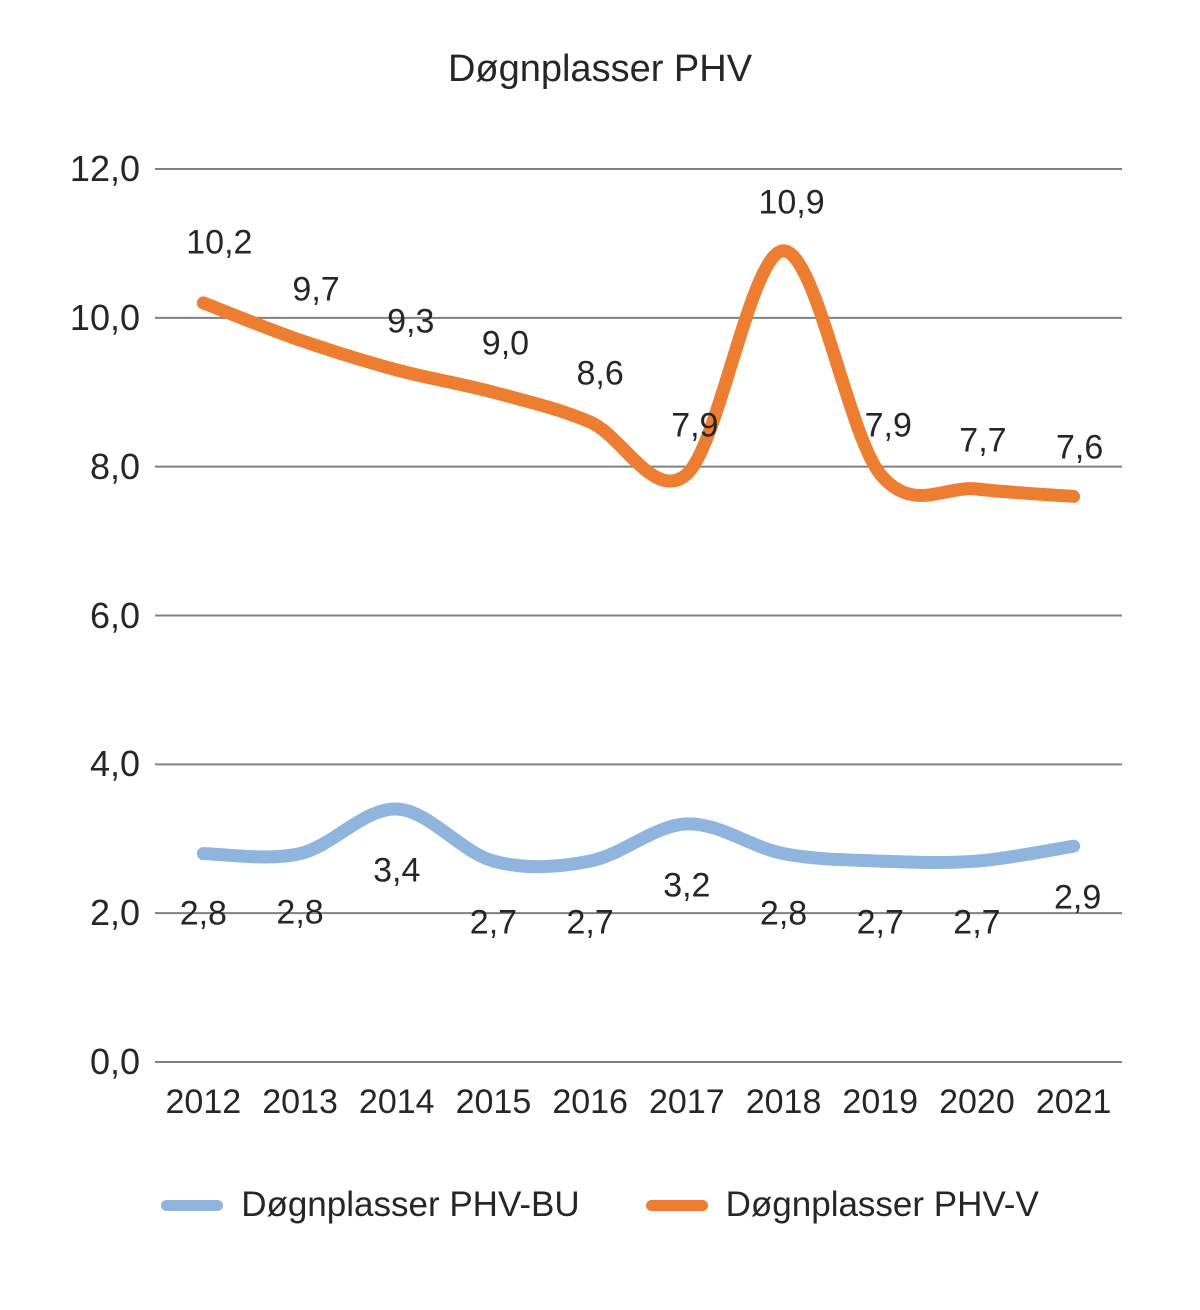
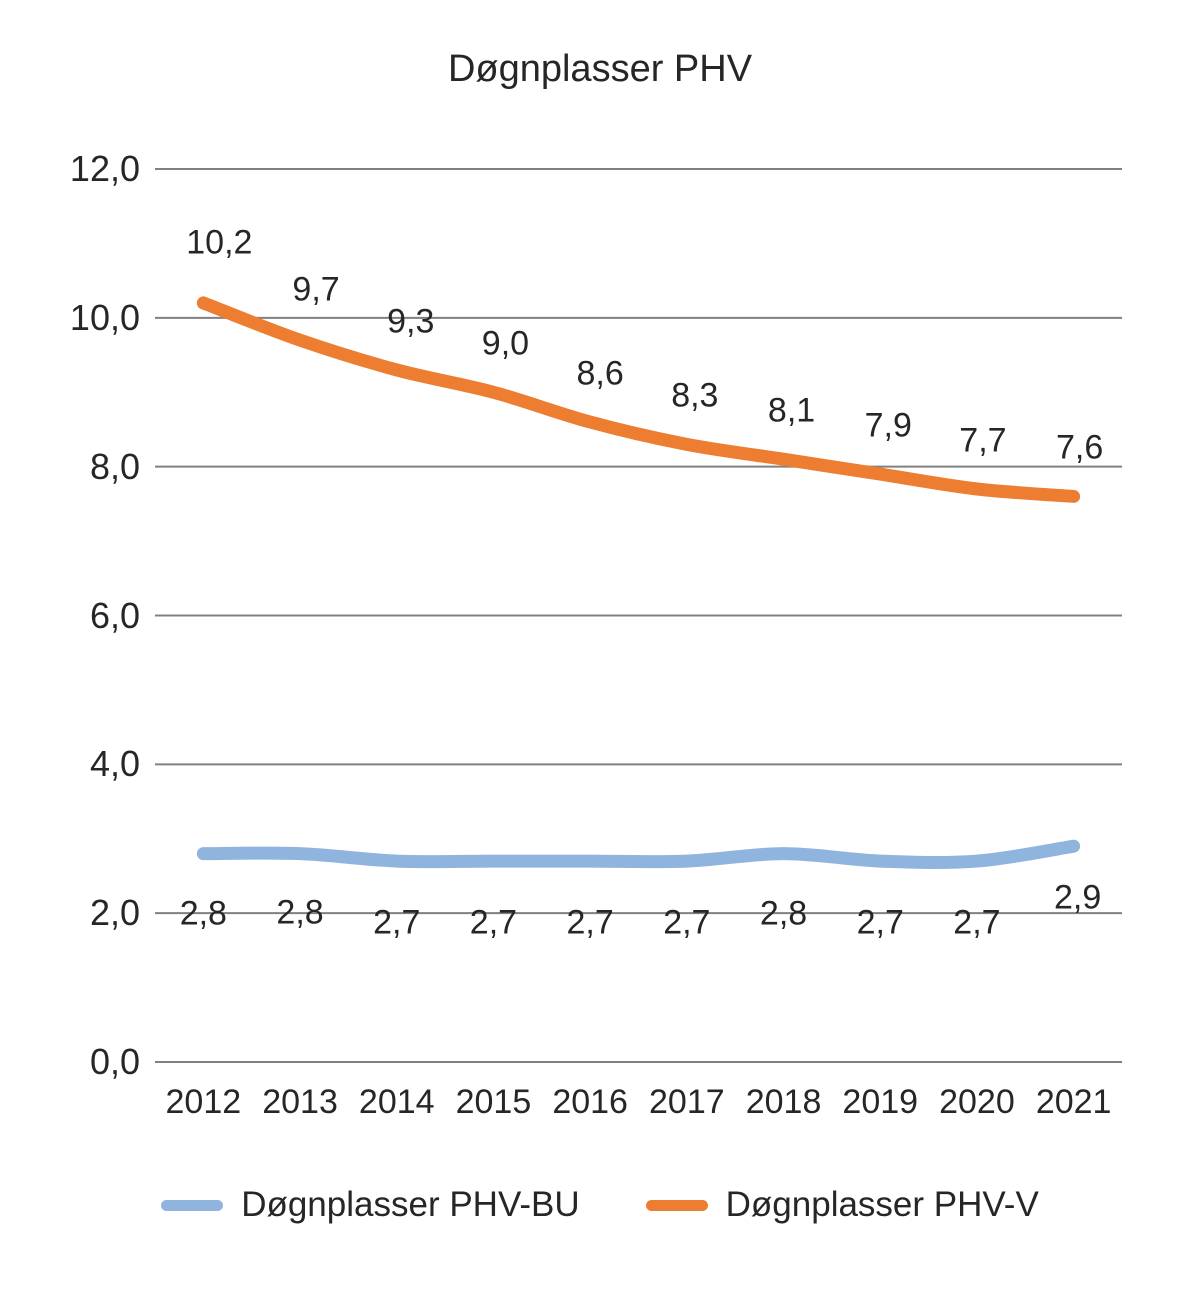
Døgnplasser PHV-BU/2014: 3,4 -> 2,7
Døgnplasser PHV-BU/2017: 3,2 -> 2,7
Døgnplasser PHV-V/2017: 7,9 -> 8,3
Døgnplasser PHV-V/2018: 10,9 -> 8,1
